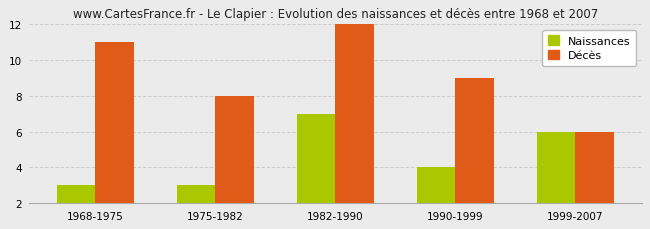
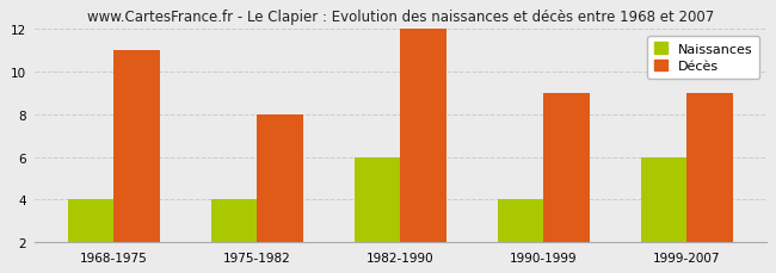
Naissances/1968-1975: 3 -> 4
Naissances/1975-1982: 3 -> 4
Naissances/1982-1990: 7 -> 6
Décès/1999-2007: 6 -> 9
